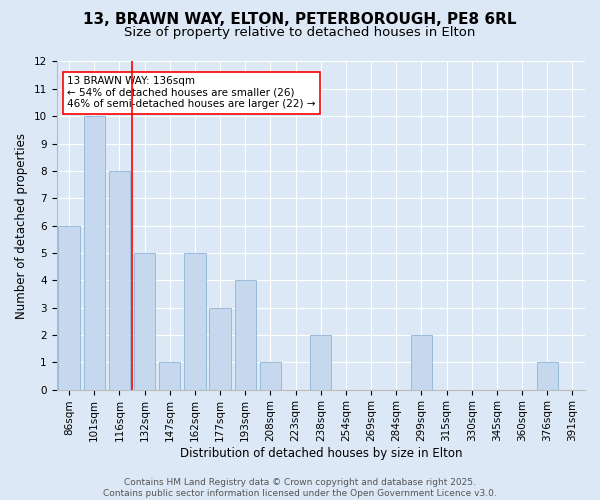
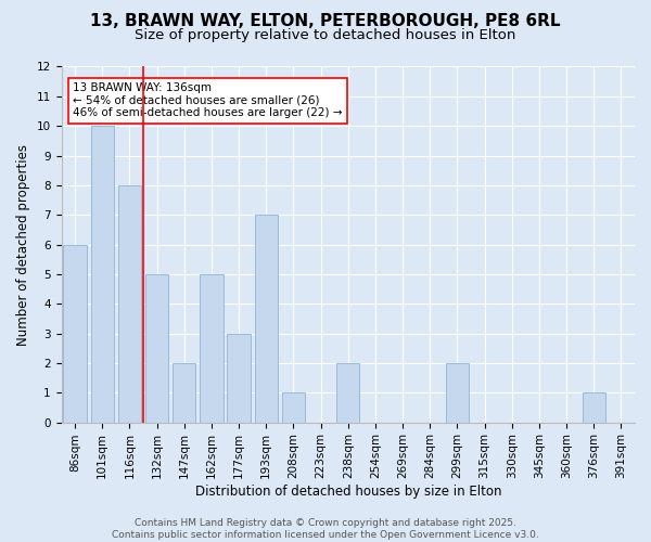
147sqm: 1 -> 2
193sqm: 4 -> 7
